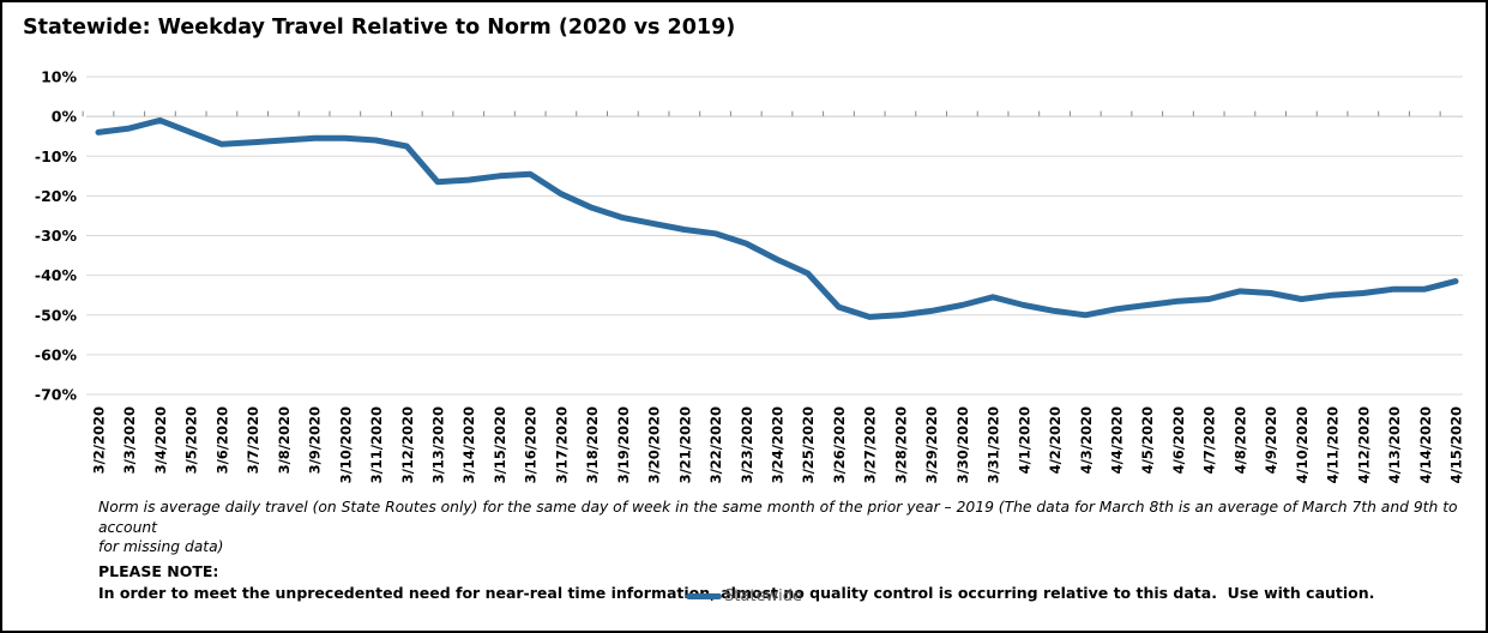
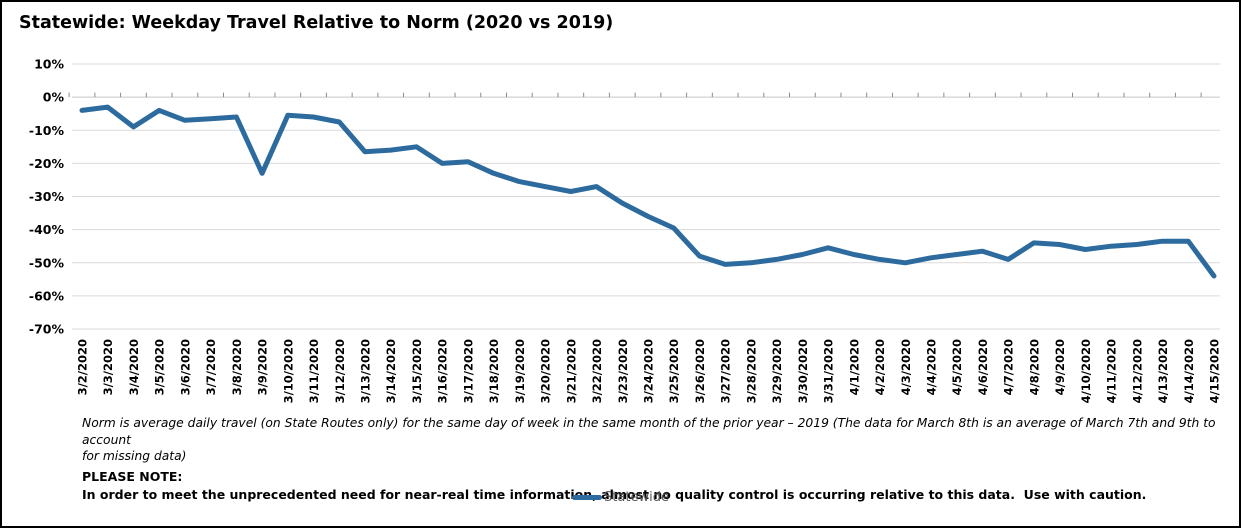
3/4/2020: -1% -> -9%
3/9/2020: -6% -> -23%
3/16/2020: -14% -> -20%
3/22/2020: -30% -> -27%
4/7/2020: -46% -> -49%
4/15/2020: -42% -> -54%
